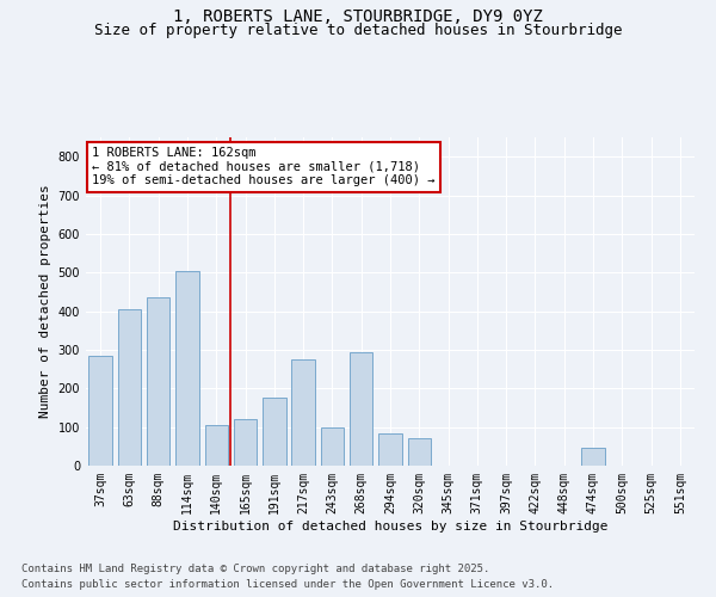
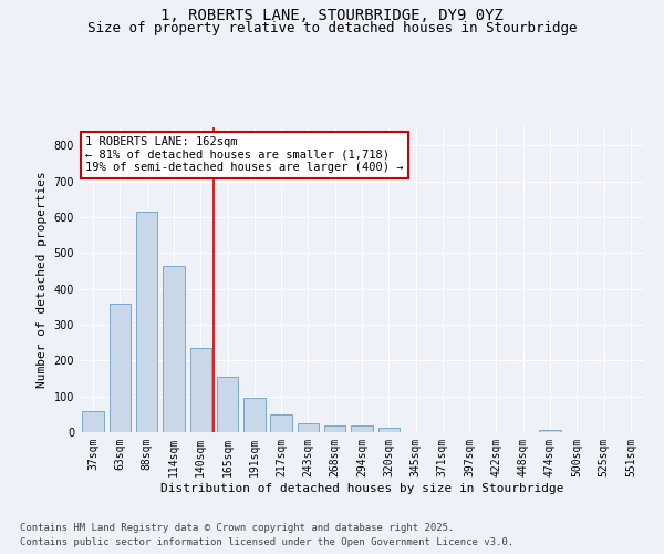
37sqm: 285 -> 58
63sqm: 405 -> 360
88sqm: 435 -> 615
114sqm: 505 -> 465
140sqm: 105 -> 235
165sqm: 120 -> 155
191sqm: 175 -> 95
217sqm: 275 -> 50
243sqm: 100 -> 25
268sqm: 295 -> 20
294sqm: 85 -> 20
320sqm: 70 -> 13
474sqm: 45 -> 5
